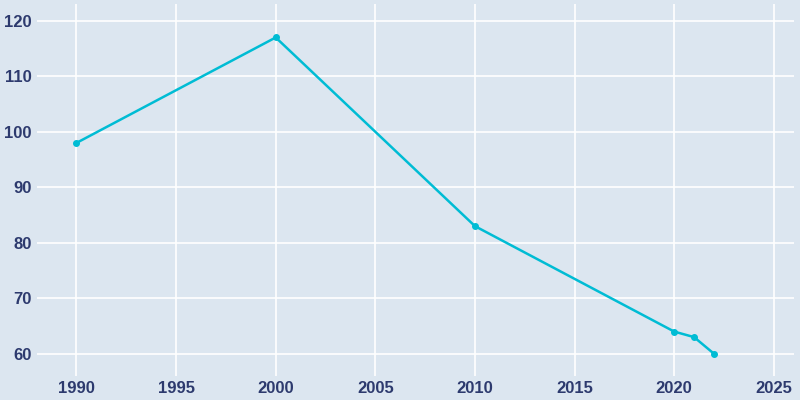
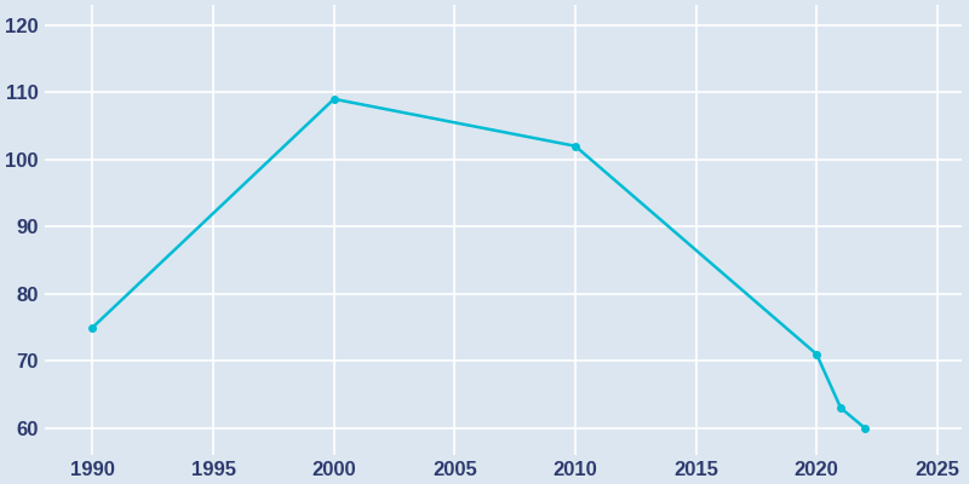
1990: 98 -> 75
2000: 117 -> 109
2010: 83 -> 102
2020: 64 -> 71
